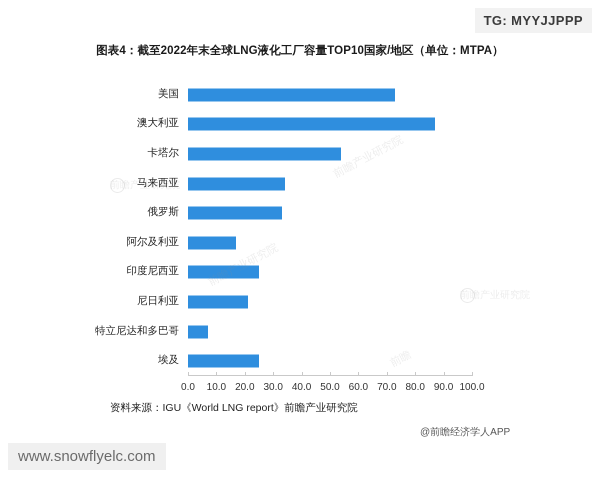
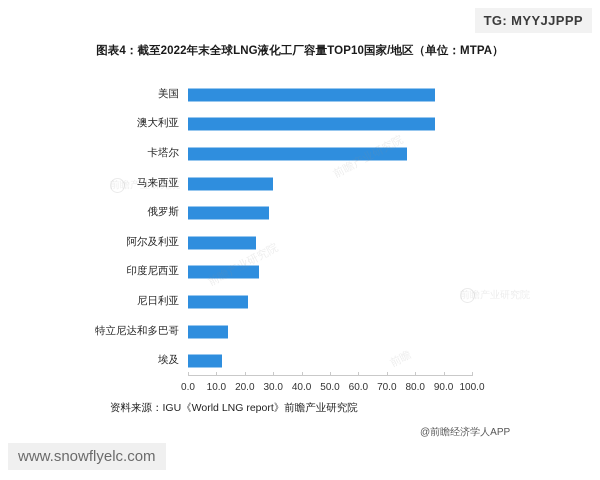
美国: 73 -> 87
卡塔尔: 54 -> 77
马来西亚: 34 -> 30
俄罗斯: 33 -> 28
阿尔及利亚: 17 -> 24
特立尼达和多巴哥: 7 -> 14
埃及: 25 -> 12
